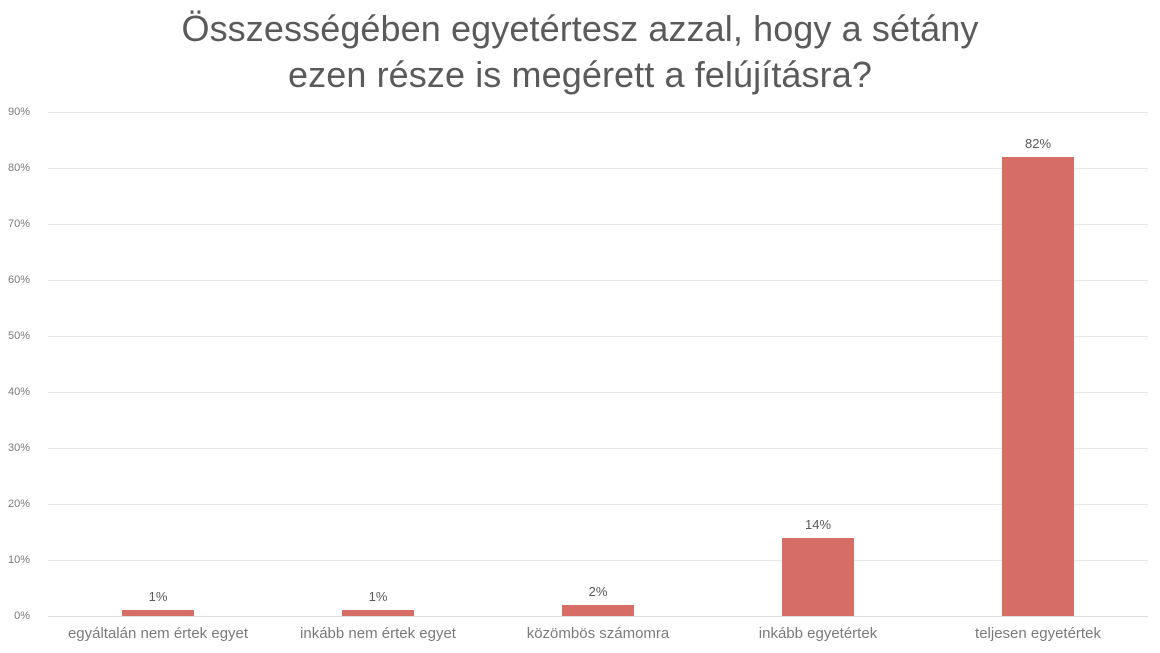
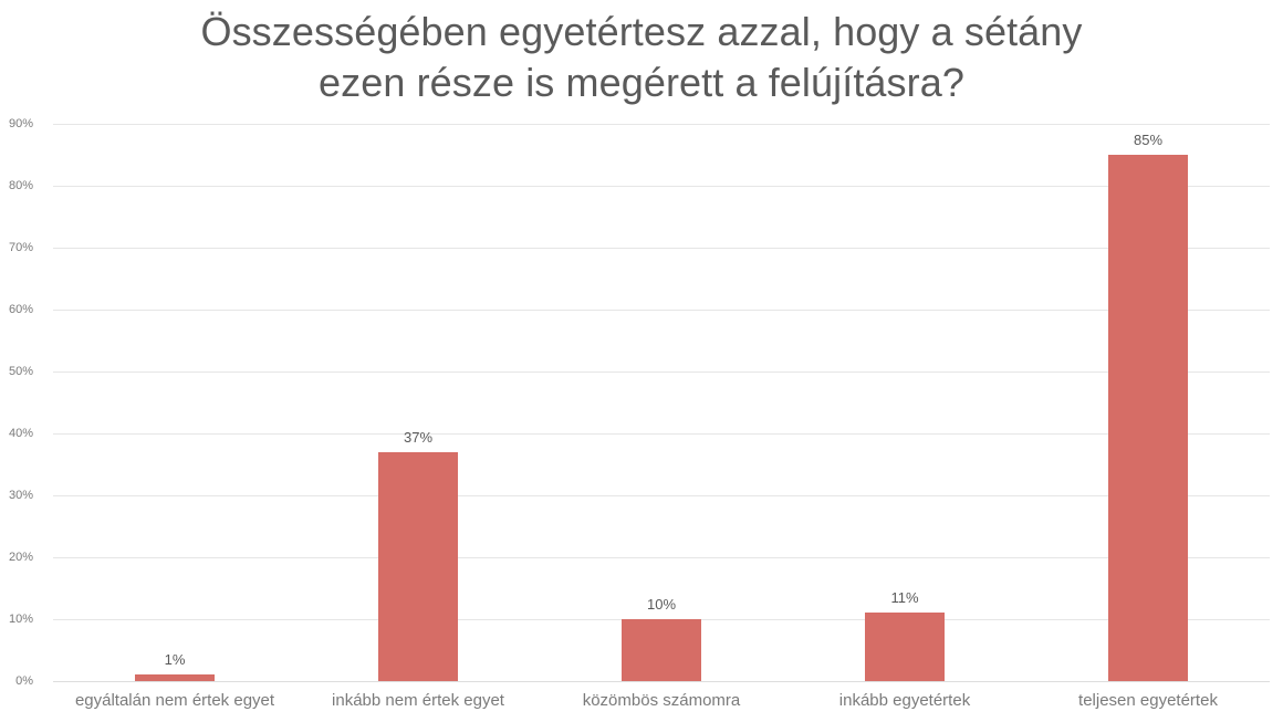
inkább nem értek egyet: 1% -> 37%
közömbös számomra: 2% -> 10%
inkább egyetértek: 14% -> 11%
teljesen egyetértek: 82% -> 85%
